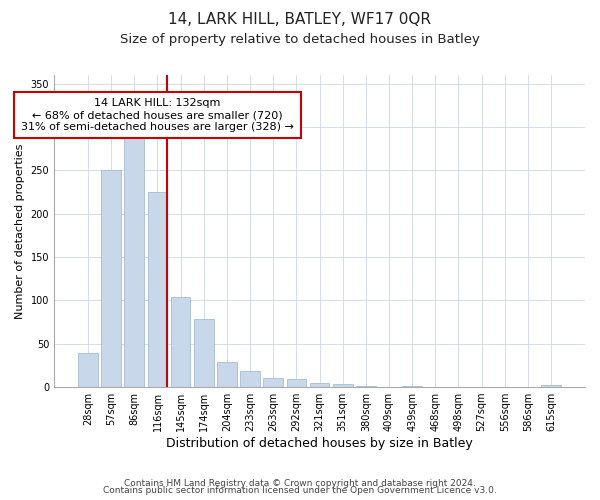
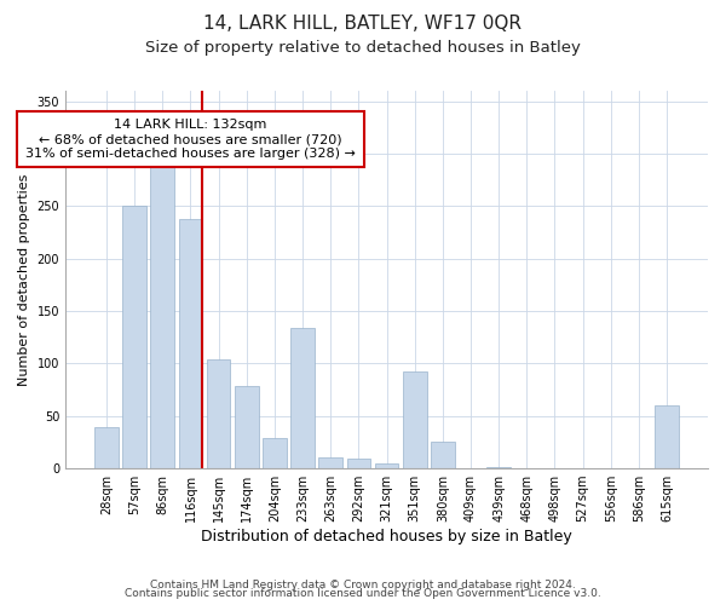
116sqm: 225 -> 238
233sqm: 18 -> 134
351sqm: 3 -> 92
380sqm: 1 -> 26
615sqm: 2 -> 60
